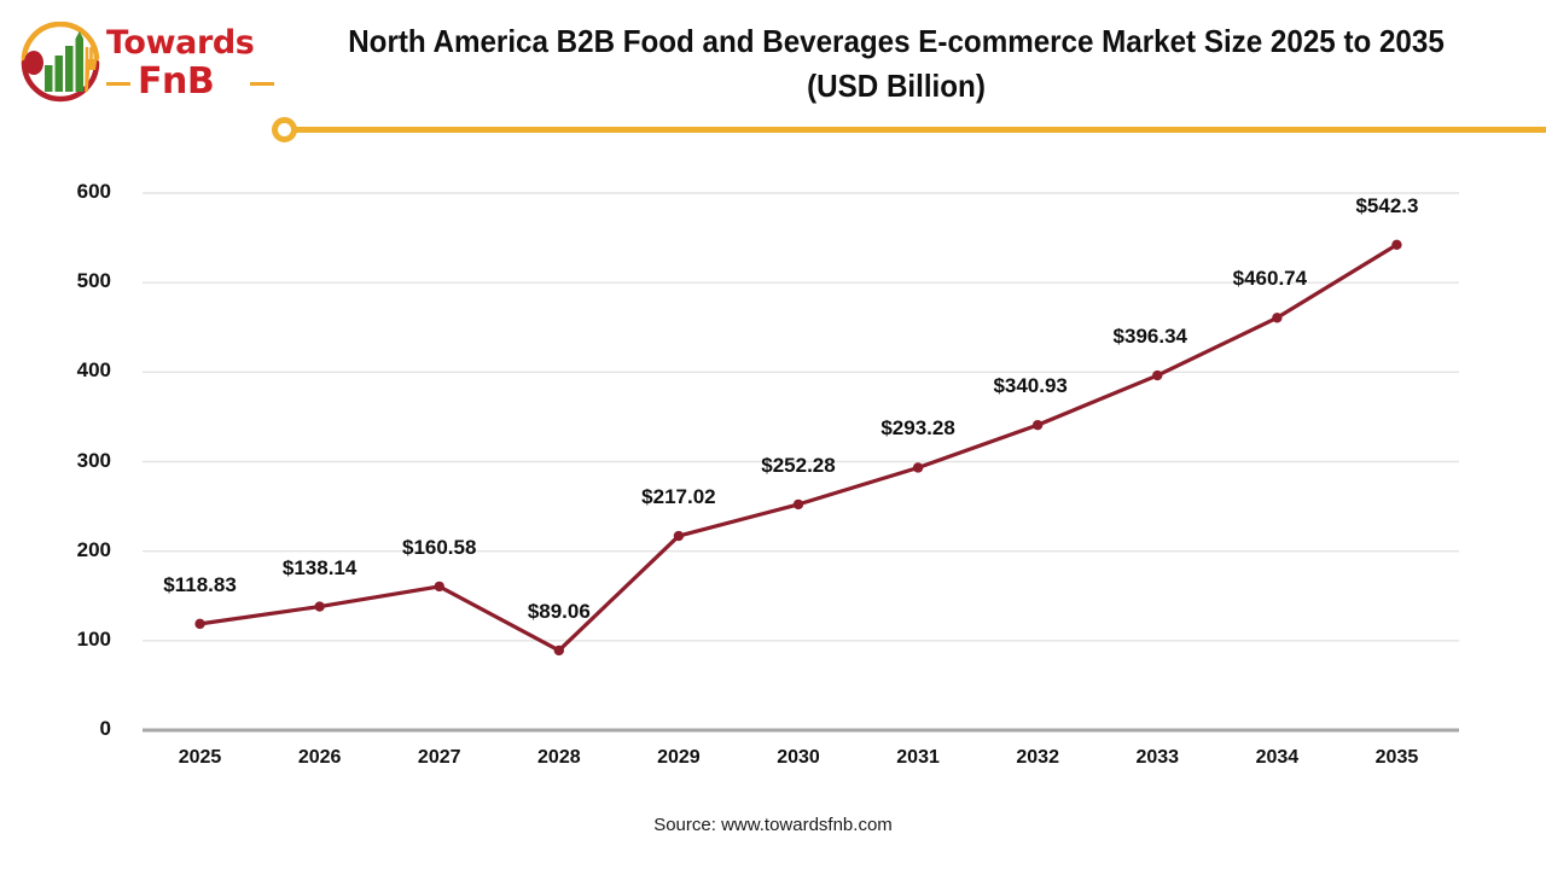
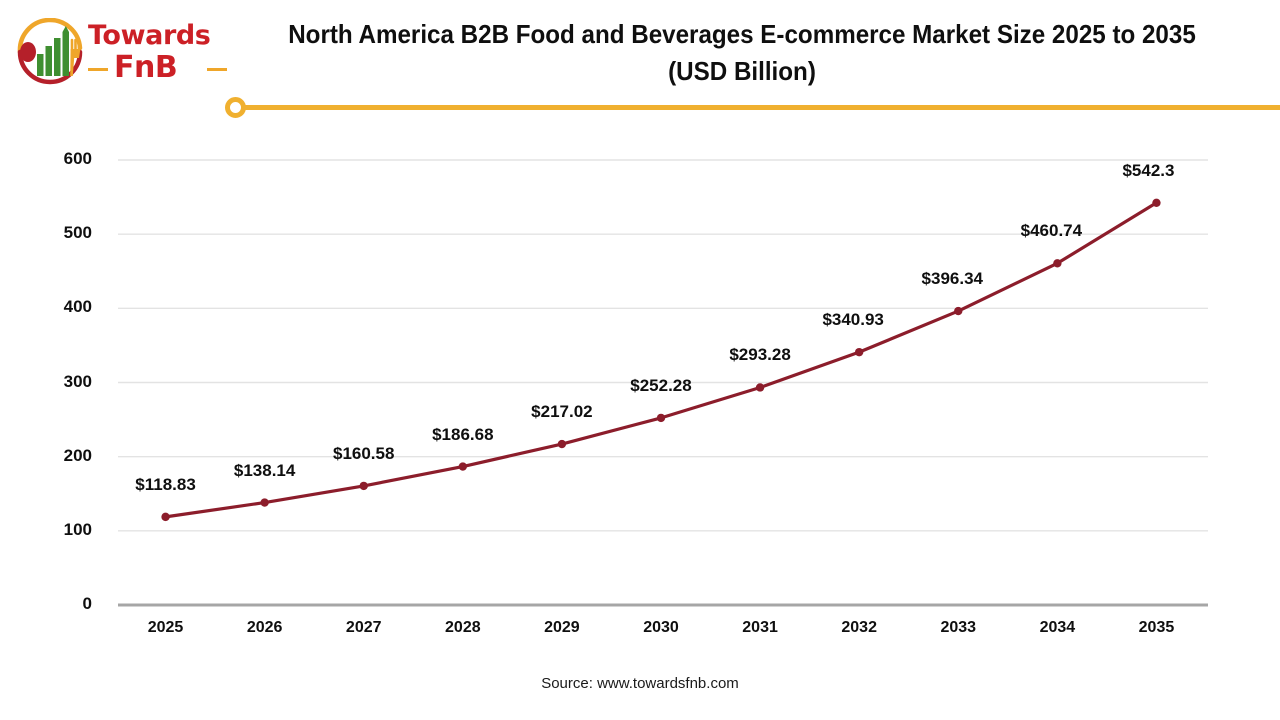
2028: $89.06 -> $186.68
